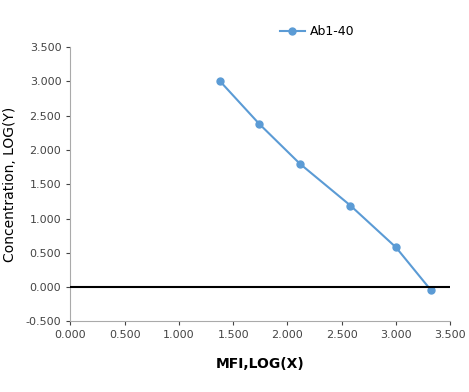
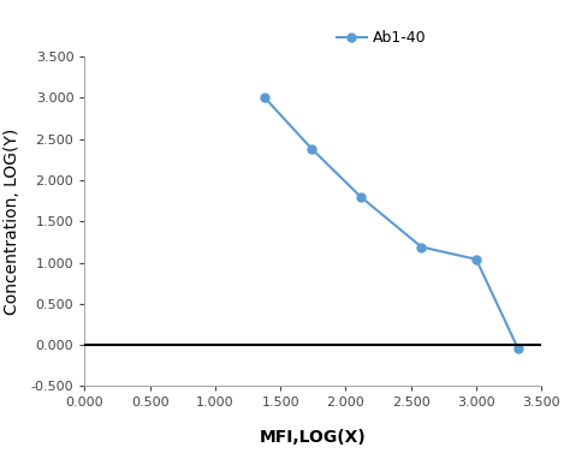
3.000: 0.58 -> 1.04
